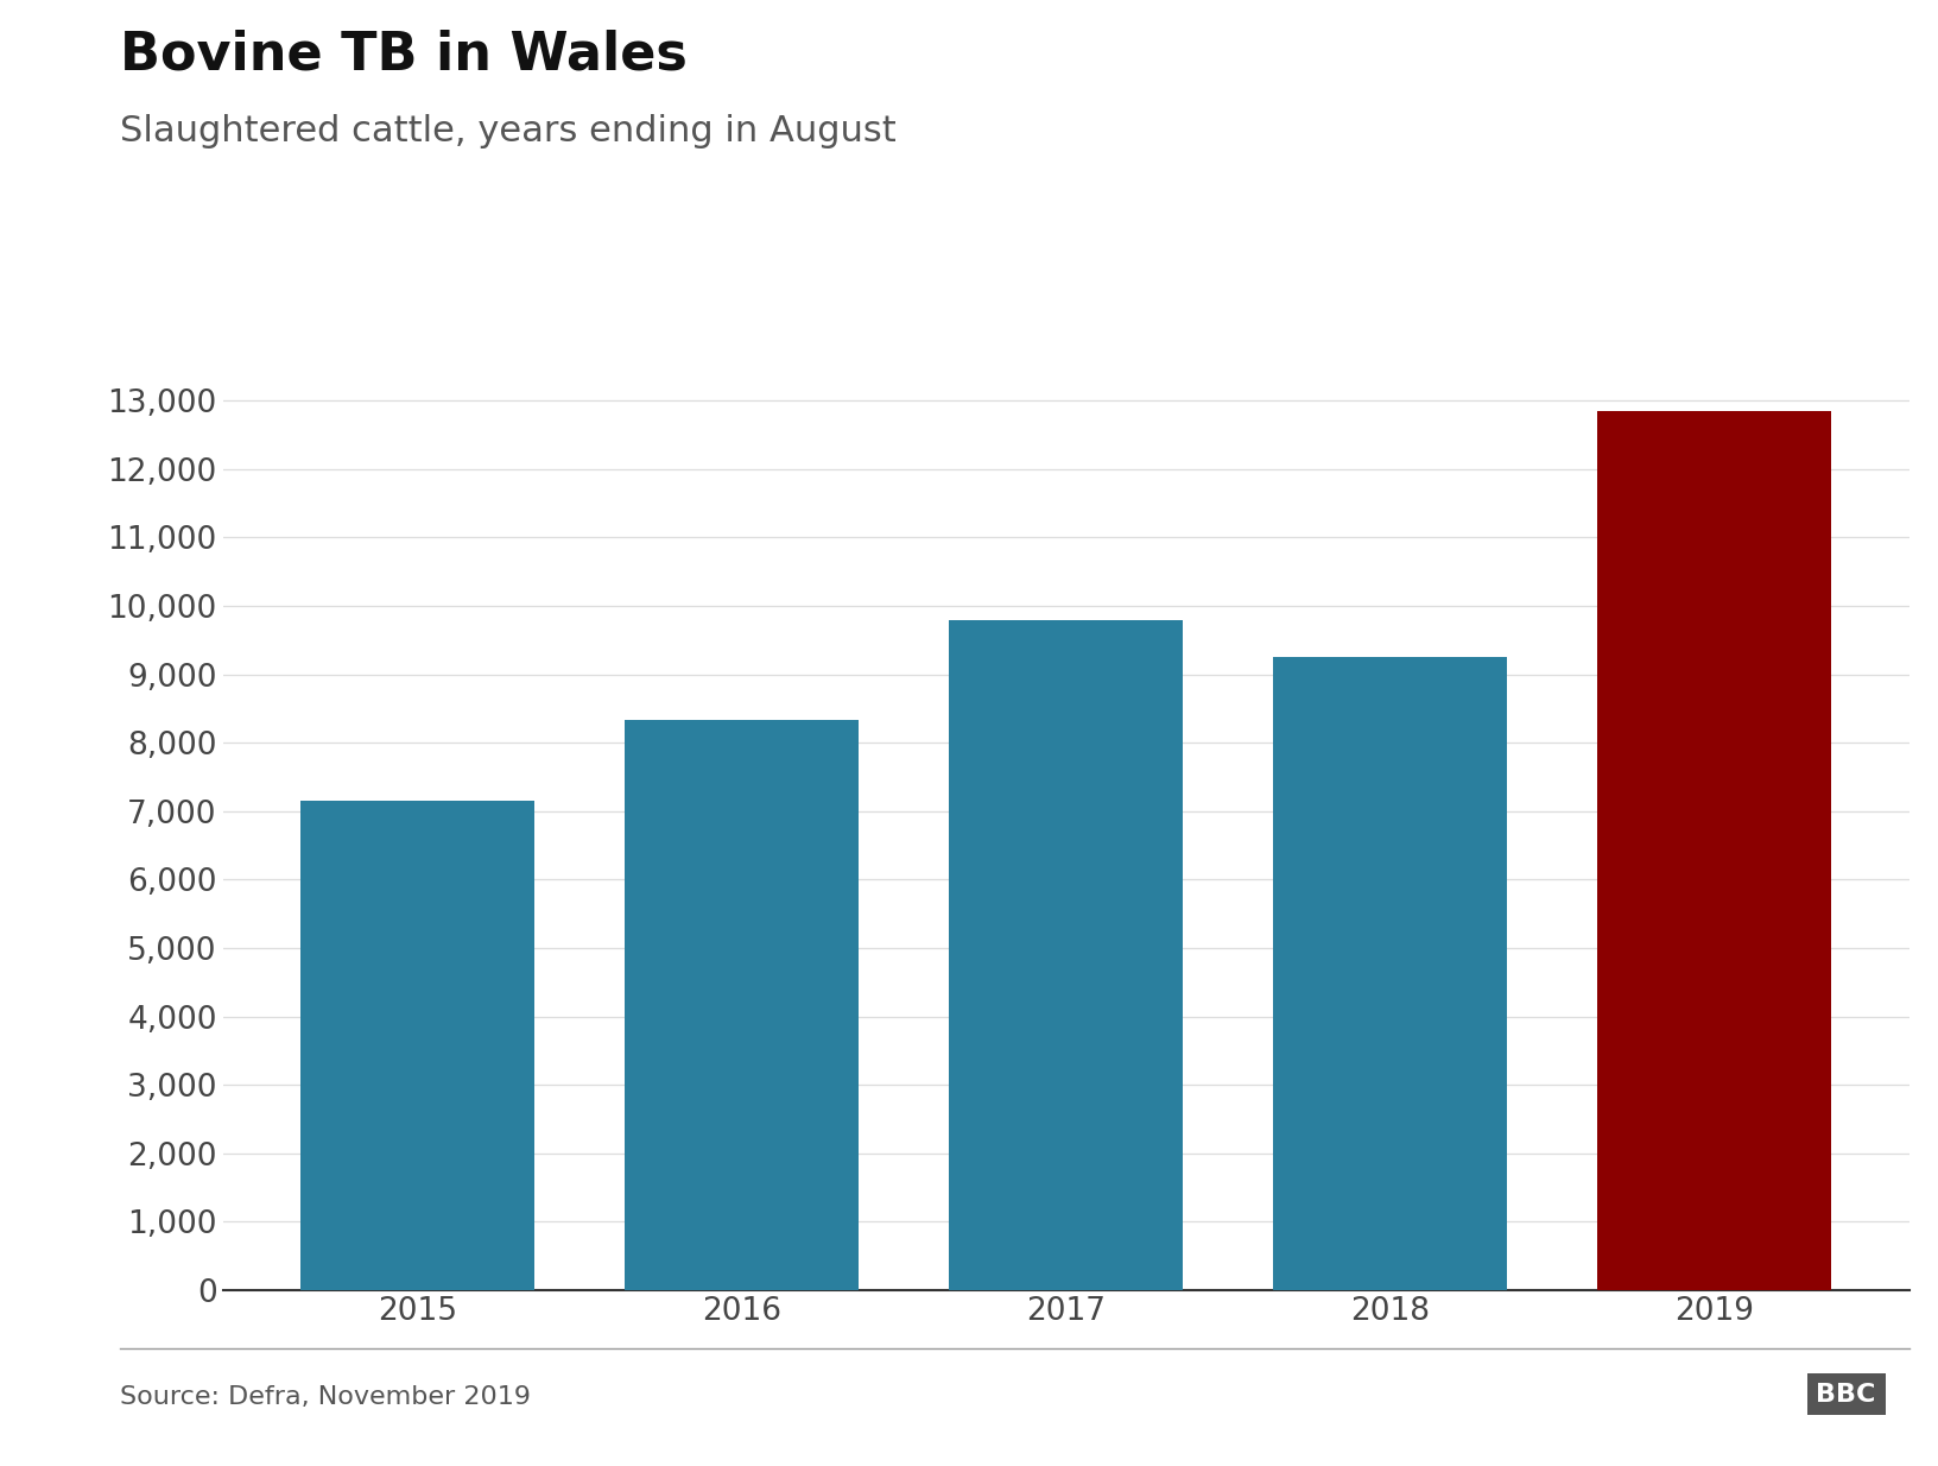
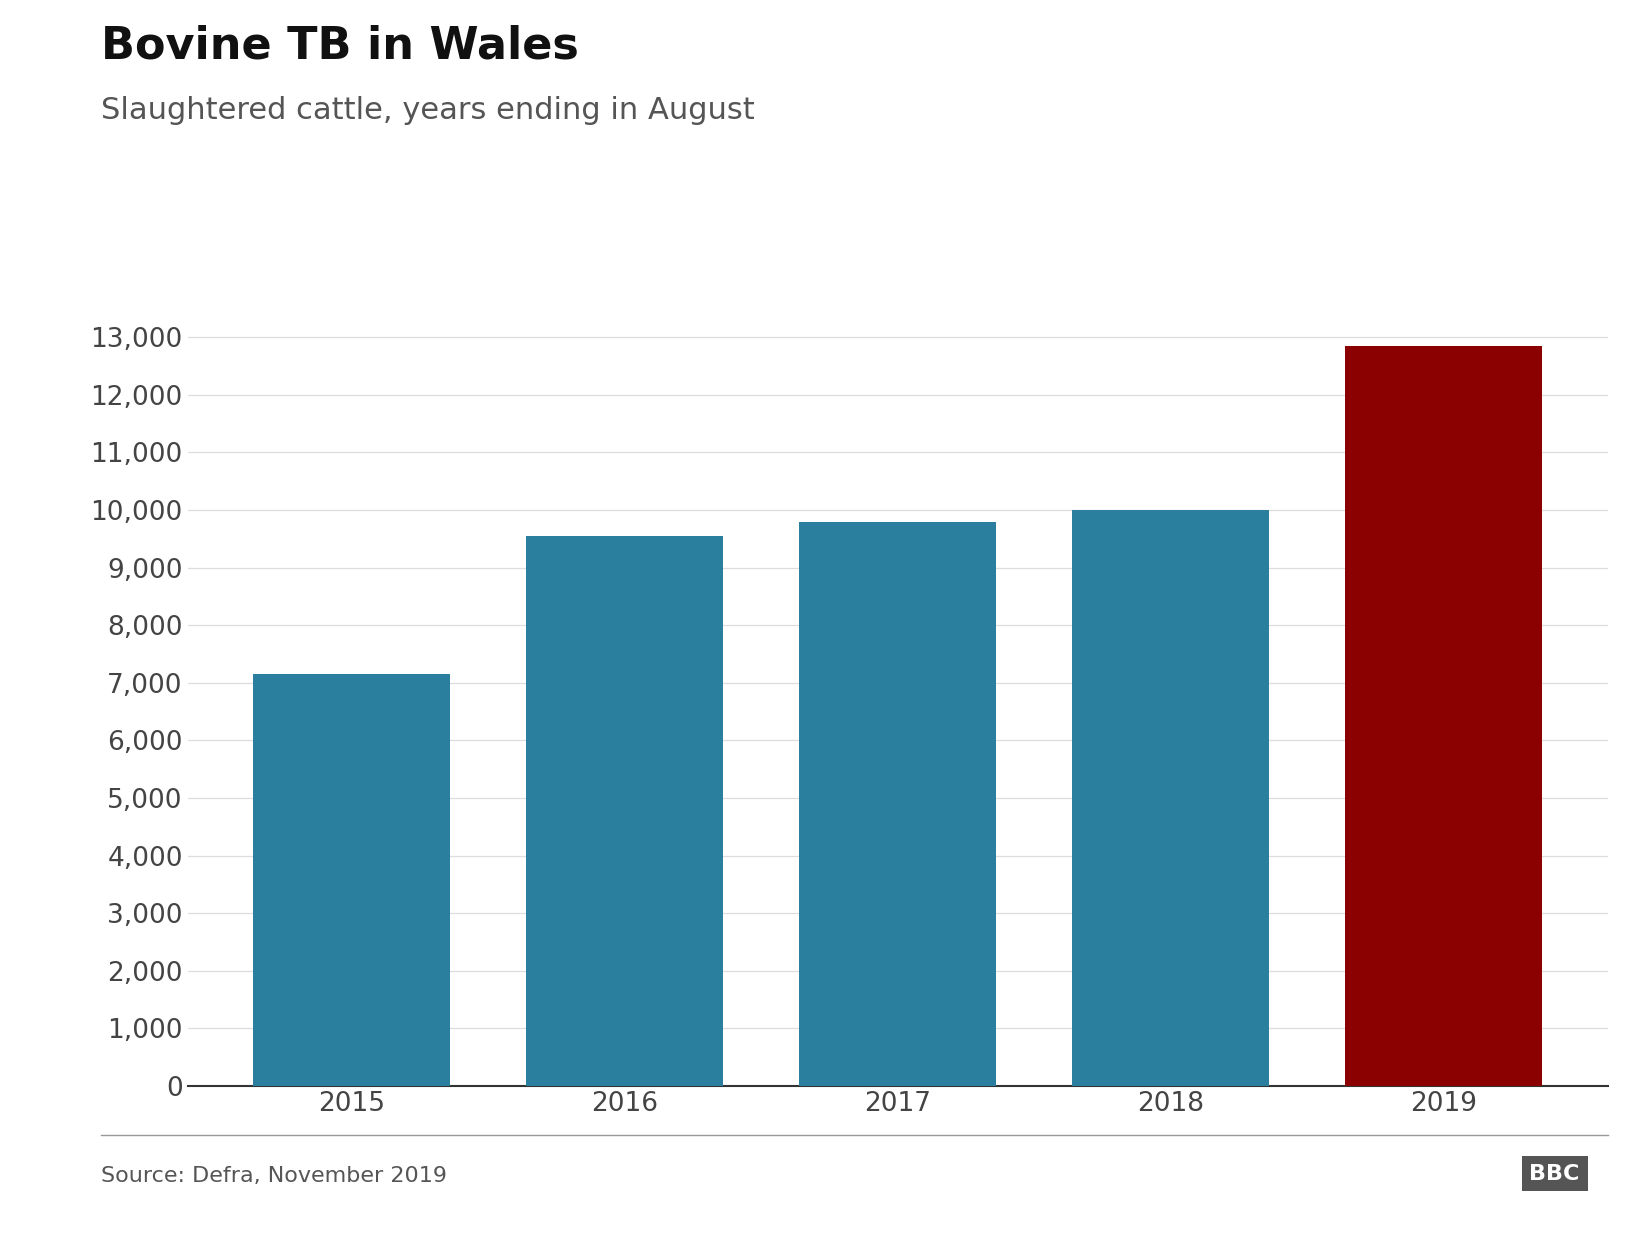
2016: 8,340 -> 9,550
2018: 9,260 -> 10,000
